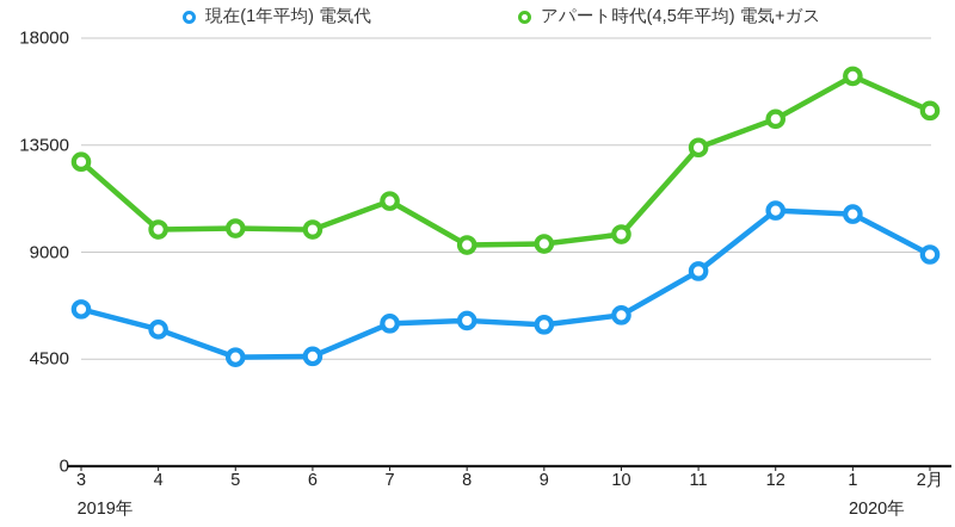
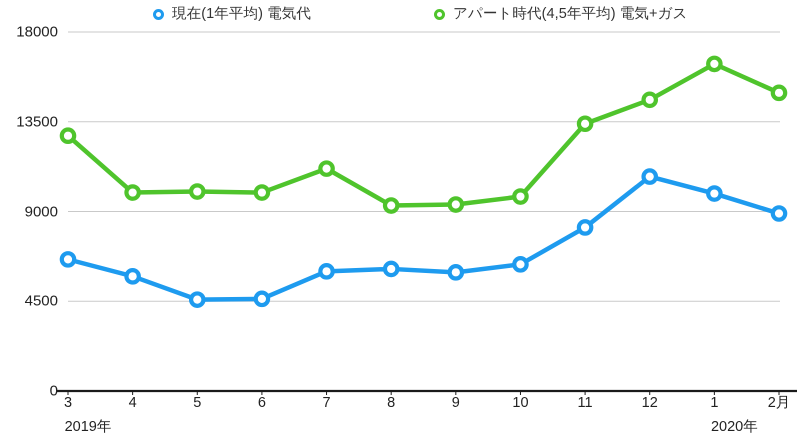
現在(1年平均) 電気代/1: 10600 -> 9900
